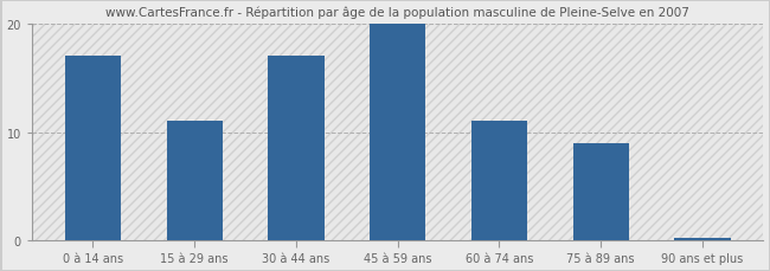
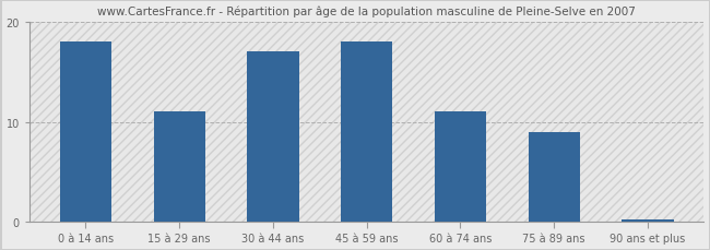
0 à 14 ans: 17.0 -> 18.0
45 à 59 ans: 20.0 -> 18.0
